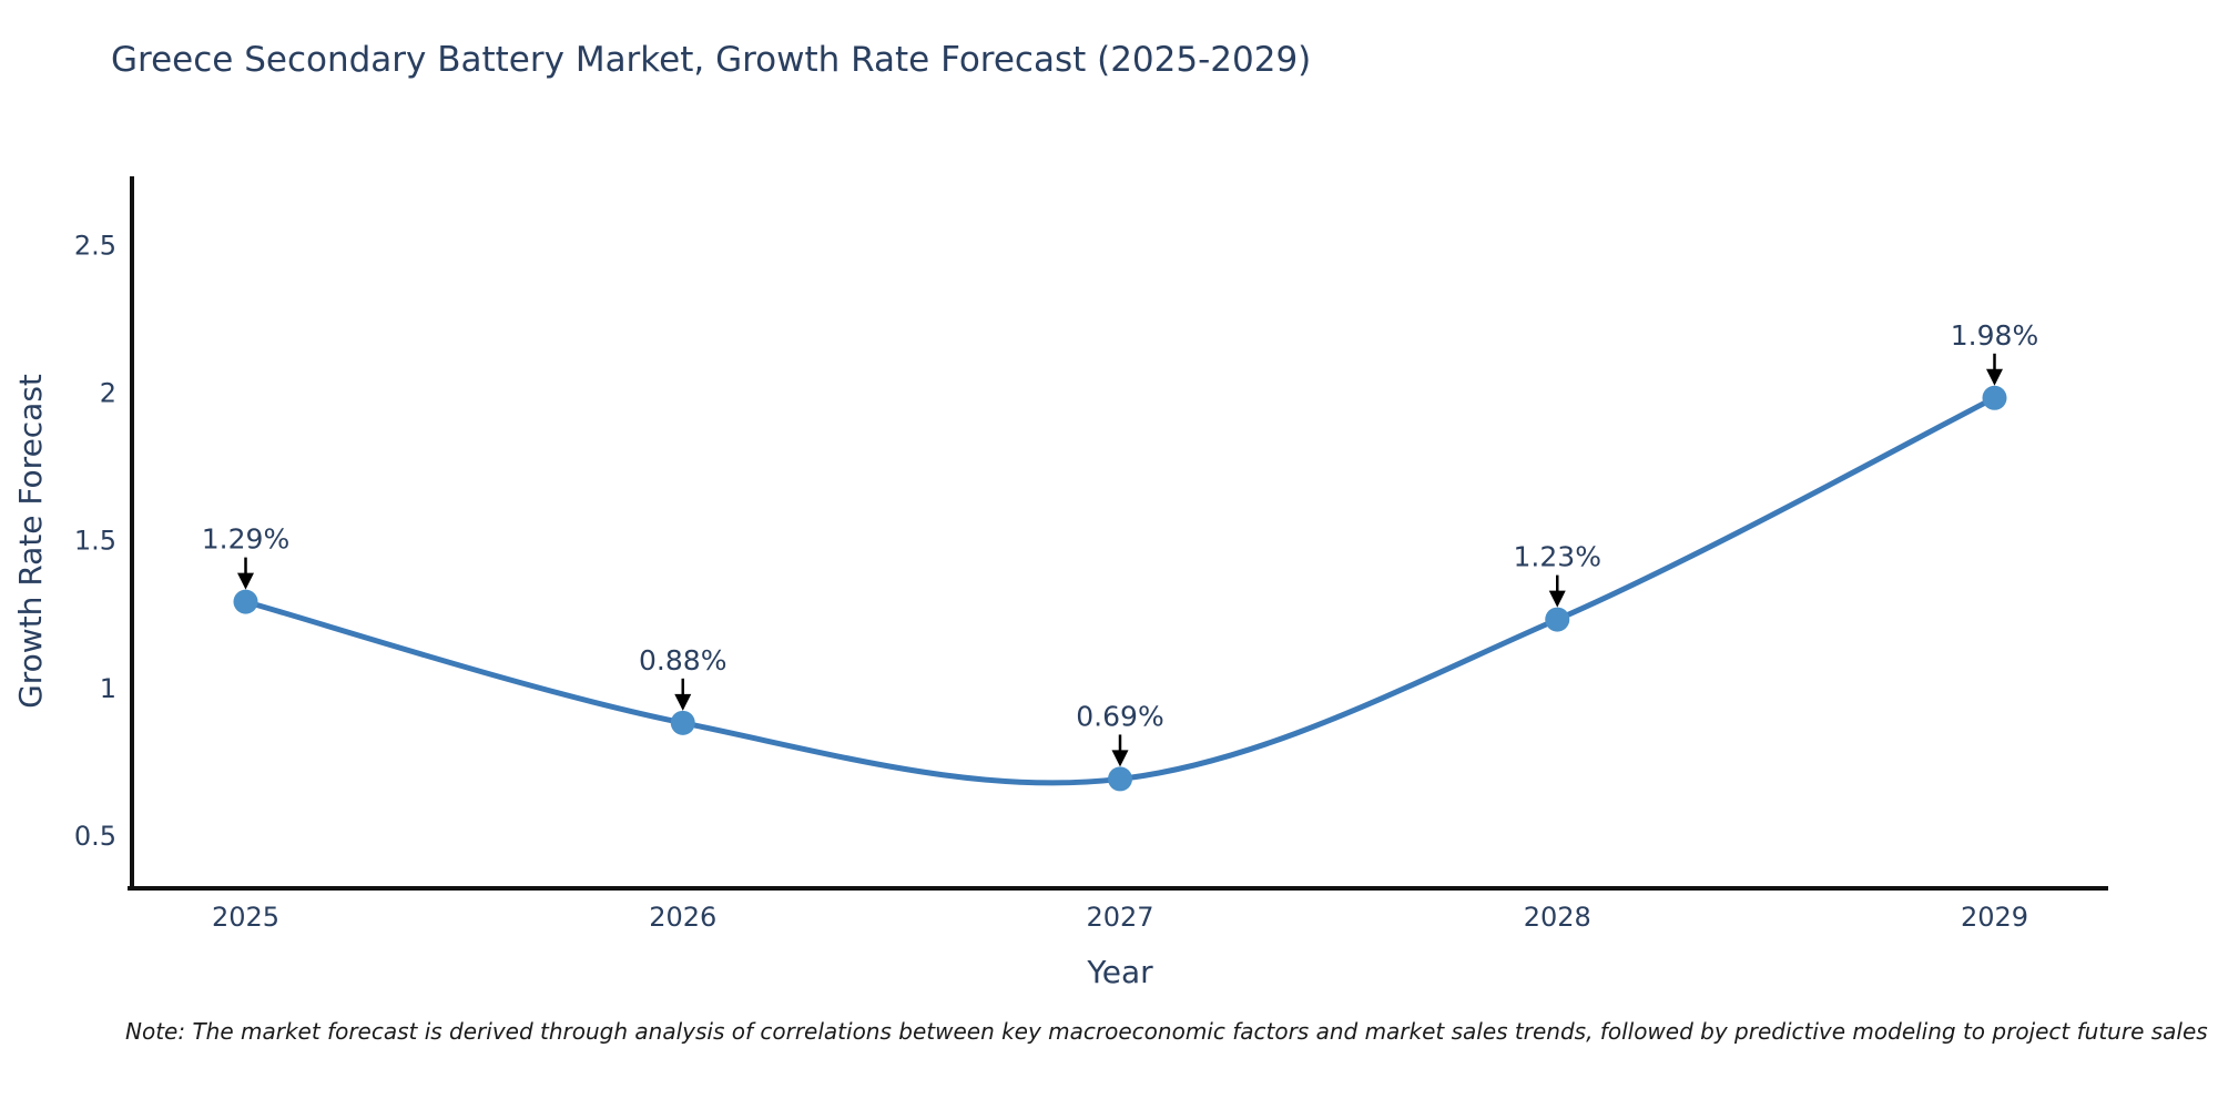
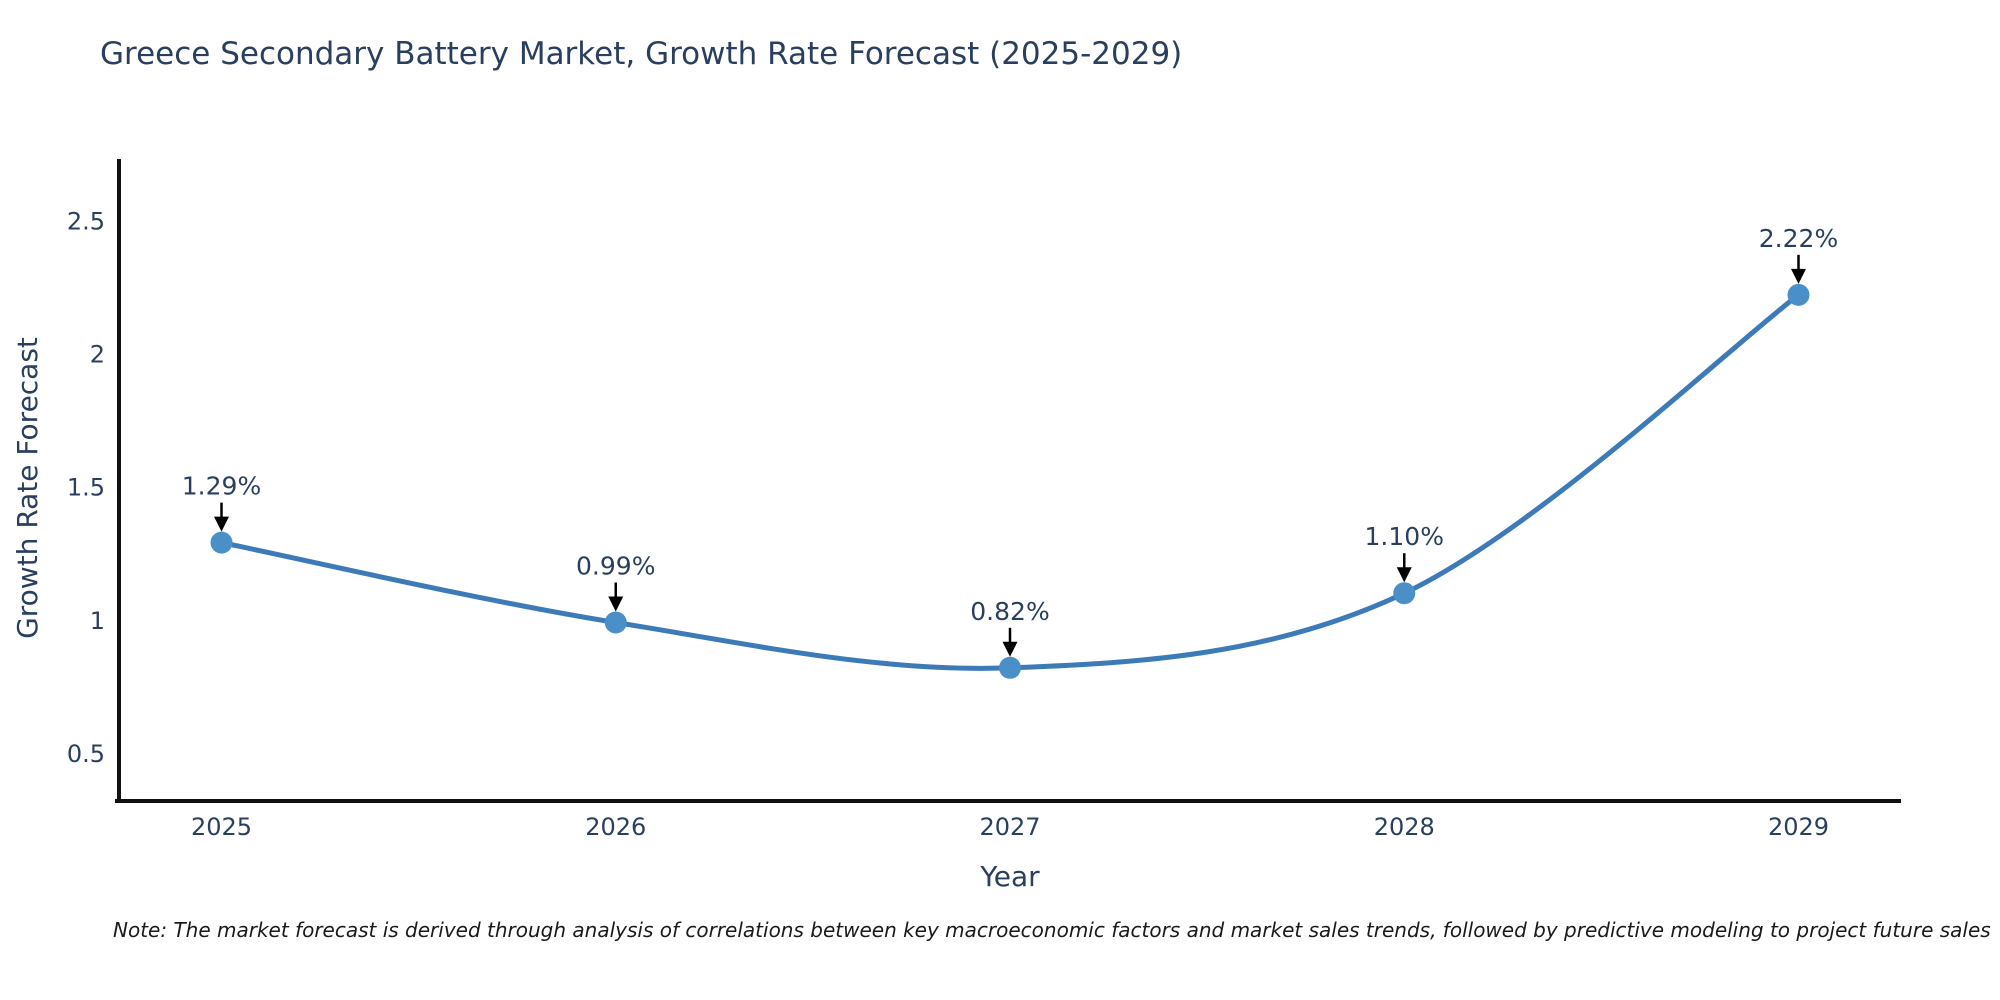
2026: 0.88% -> 0.99%
2027: 0.69% -> 0.82%
2028: 1.23% -> 1.10%
2029: 1.98% -> 2.22%
